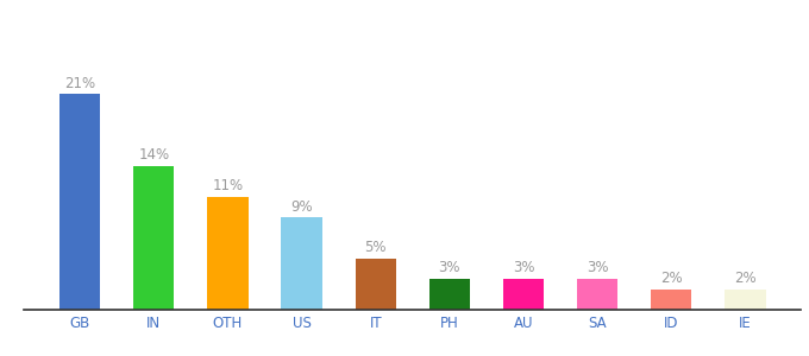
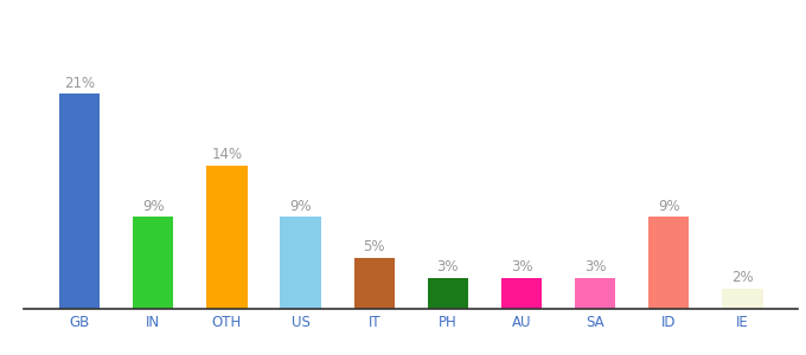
IN: 14% -> 9%
OTH: 11% -> 14%
ID: 2% -> 9%
